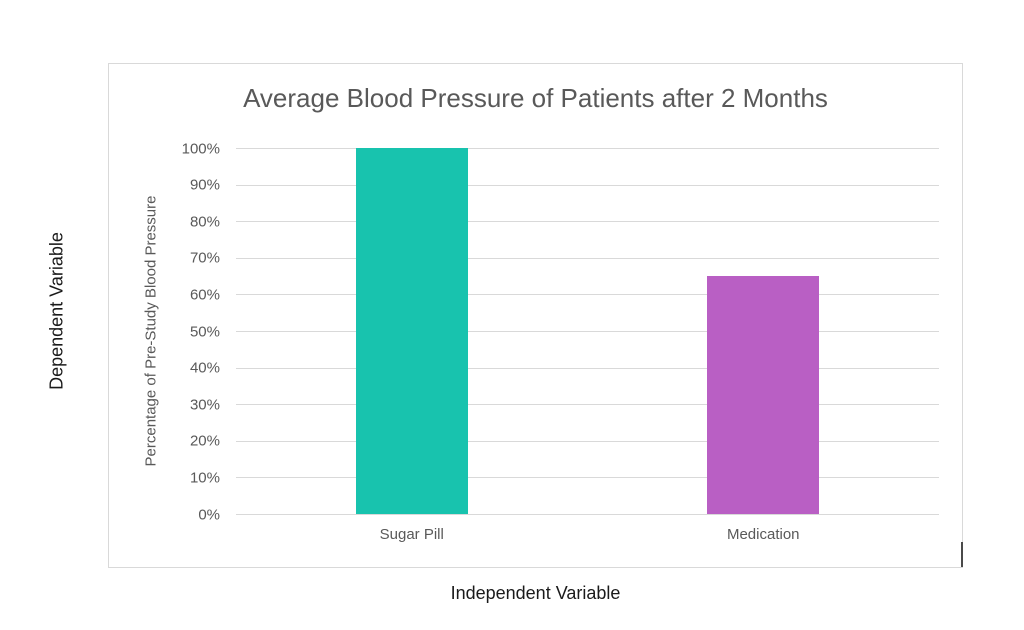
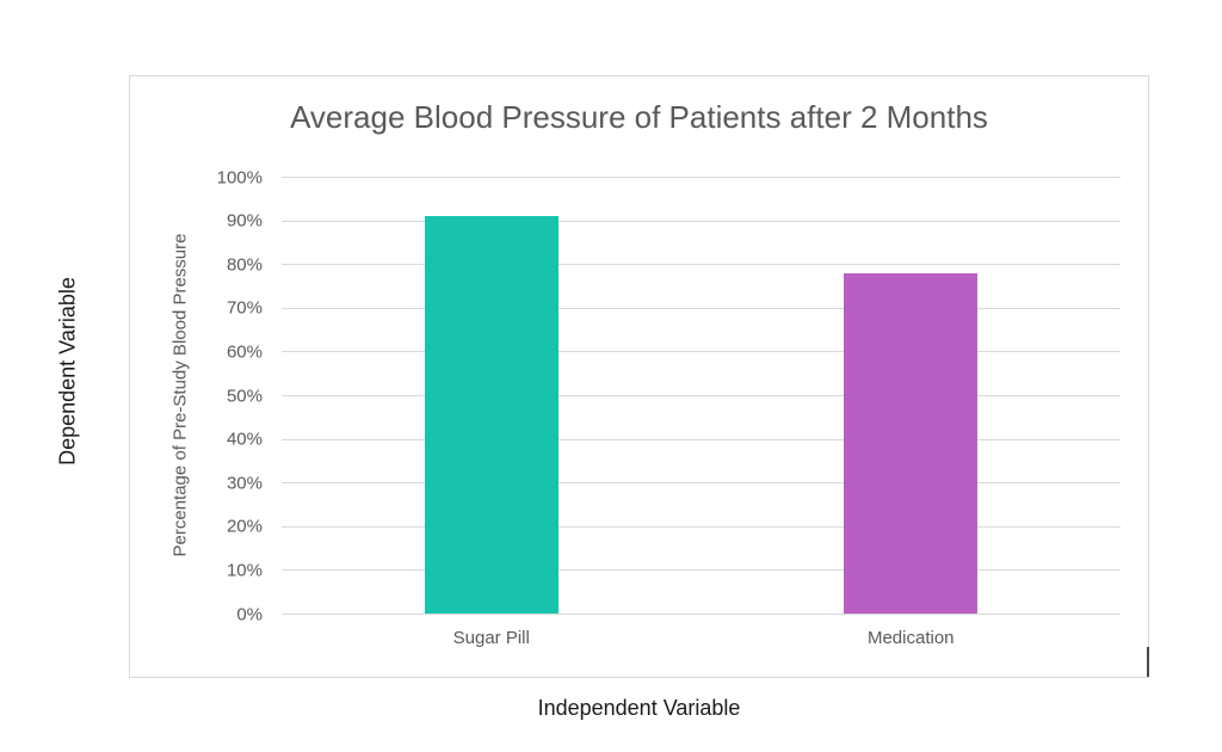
Sugar Pill: 100% -> 91%
Medication: 65% -> 78%
